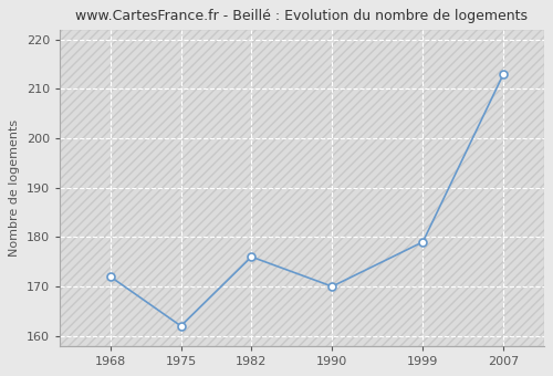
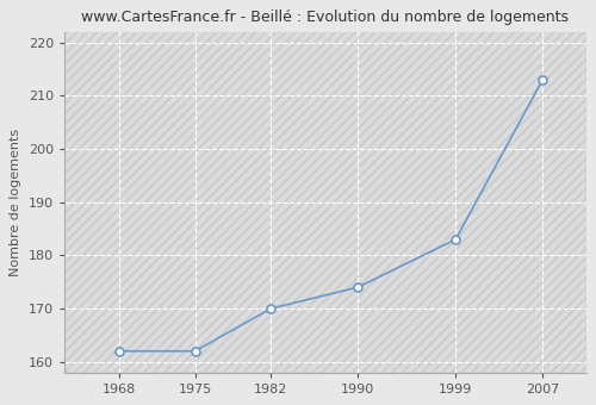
1968: 172 -> 162
1982: 176 -> 170
1990: 170 -> 174
1999: 179 -> 183
